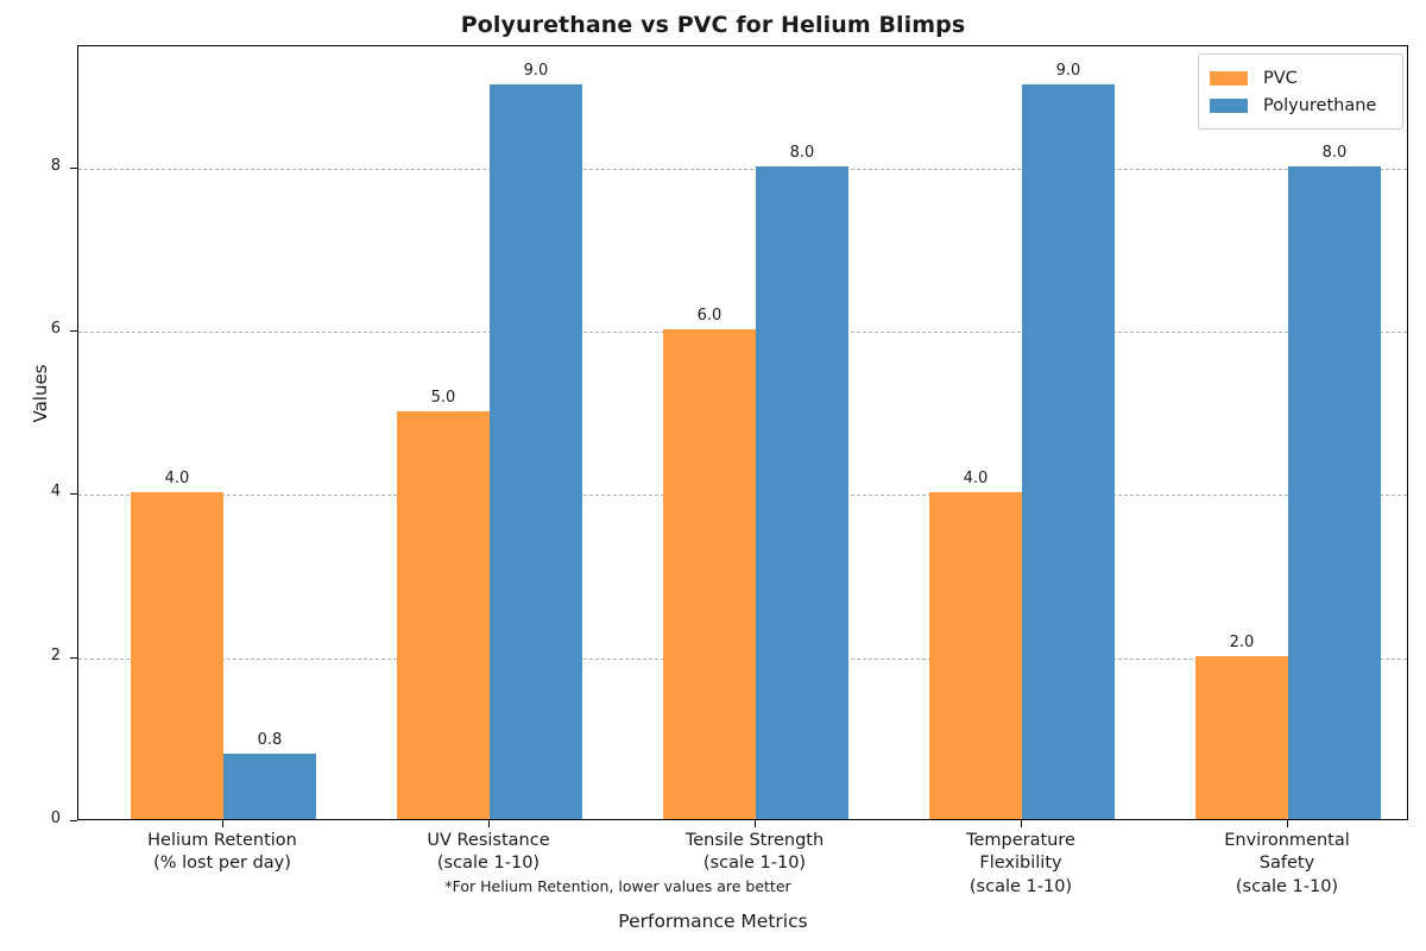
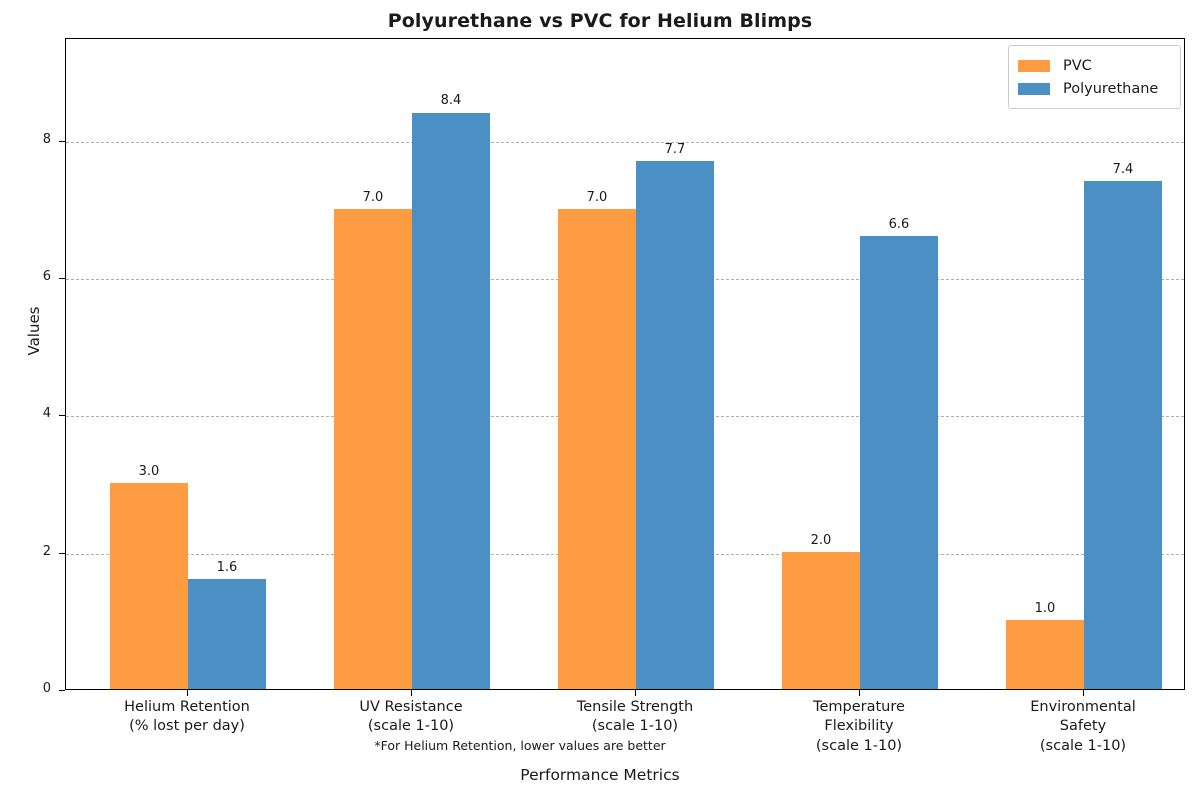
PVC/Helium Retention (% lost per day): 4.0 -> 3.0
Polyurethane/Helium Retention (% lost per day): 0.8 -> 1.6
PVC/UV Resistance (scale 1-10): 5.0 -> 7.0
Polyurethane/UV Resistance (scale 1-10): 9.0 -> 8.4
PVC/Tensile Strength (scale 1-10): 6.0 -> 7.0
Polyurethane/Tensile Strength (scale 1-10): 8.0 -> 7.7
PVC/Temperature Flexibility (scale 1-10): 4.0 -> 2.0
Polyurethane/Temperature Flexibility (scale 1-10): 9.0 -> 6.6
PVC/Environmental Safety (scale 1-10): 2.0 -> 1.0
Polyurethane/Environmental Safety (scale 1-10): 8.0 -> 7.4
